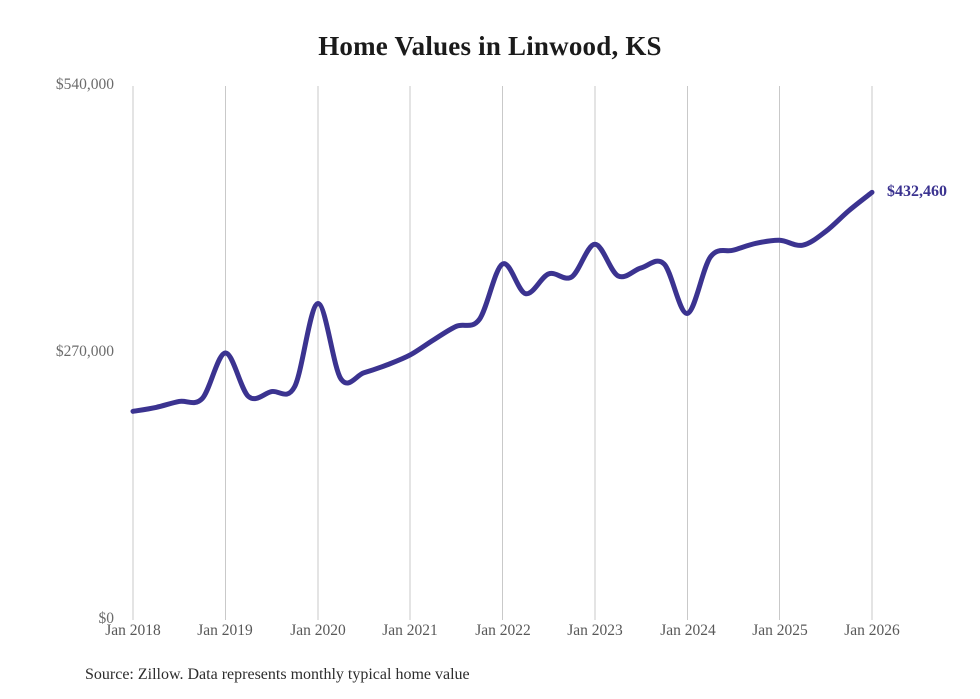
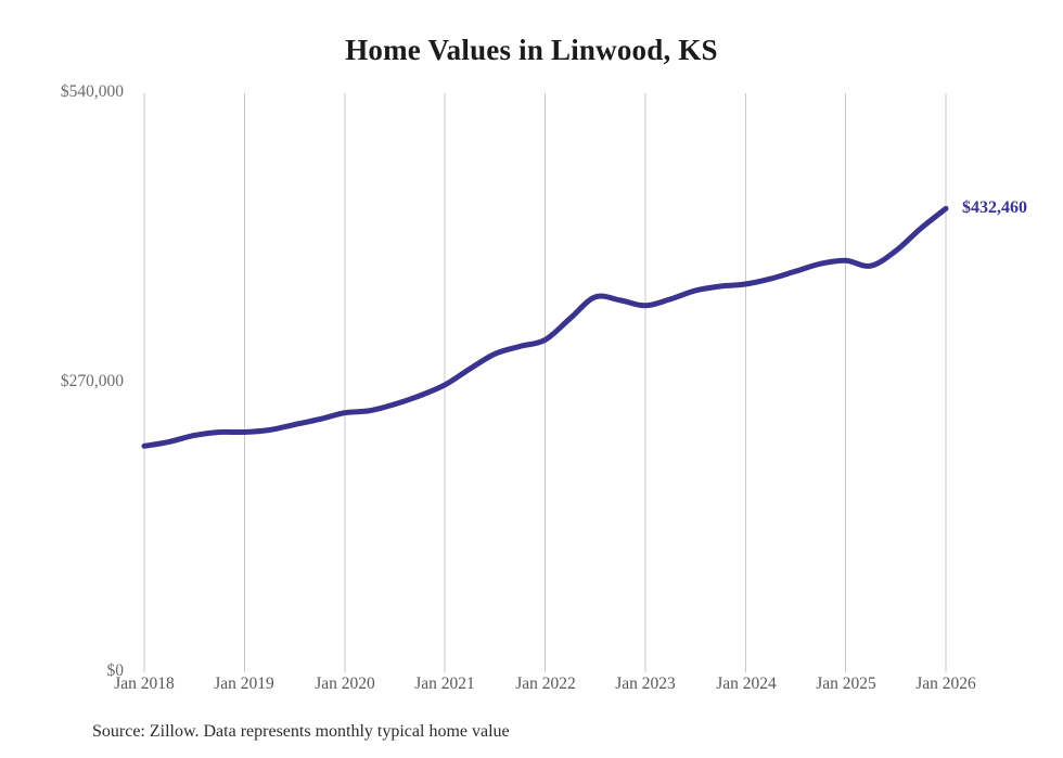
Jan 2019: $270000 -> $220000
Jan 2020: $320000 -> $240000
Jan 2022: $360000 -> $310000
Jan 2023: $380000 -> $340000
Jan 2024: $310000 -> $360000
